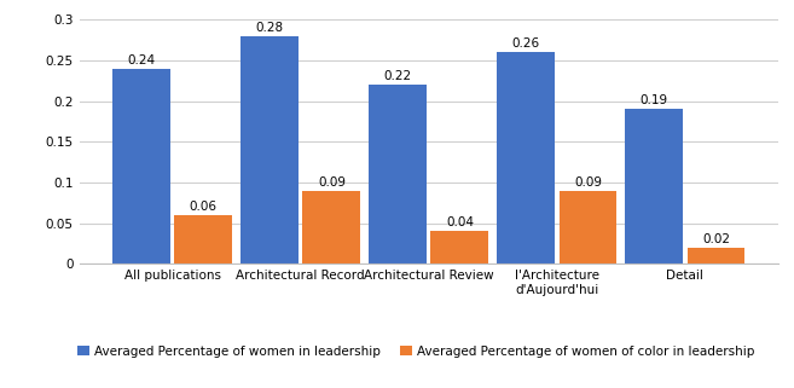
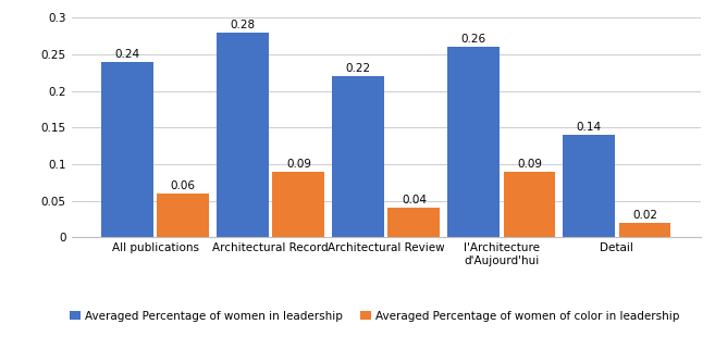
Averaged Percentage of women in leadership/Detail: 0.19 -> 0.14
